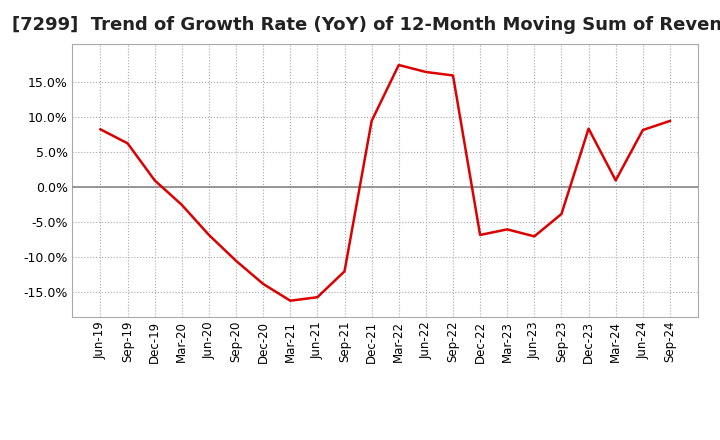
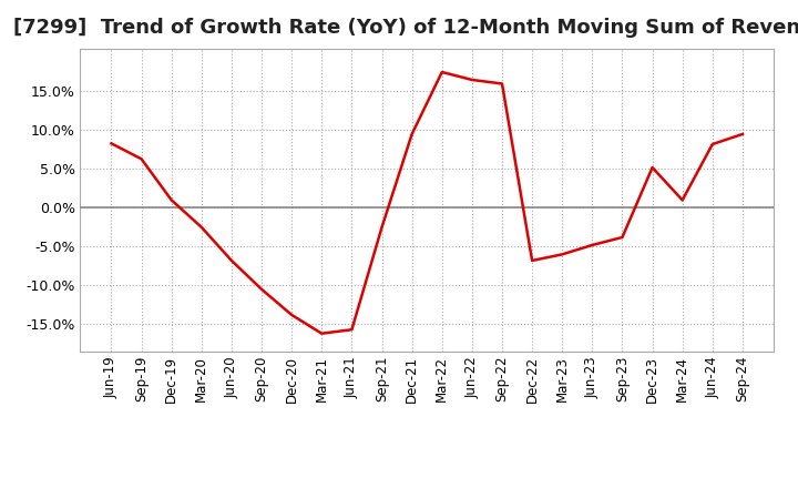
Sep-21: -12.0% -> -2.5%
Jun-23: -7.0% -> -4.8%
Dec-23: 8.4% -> 5.2%
